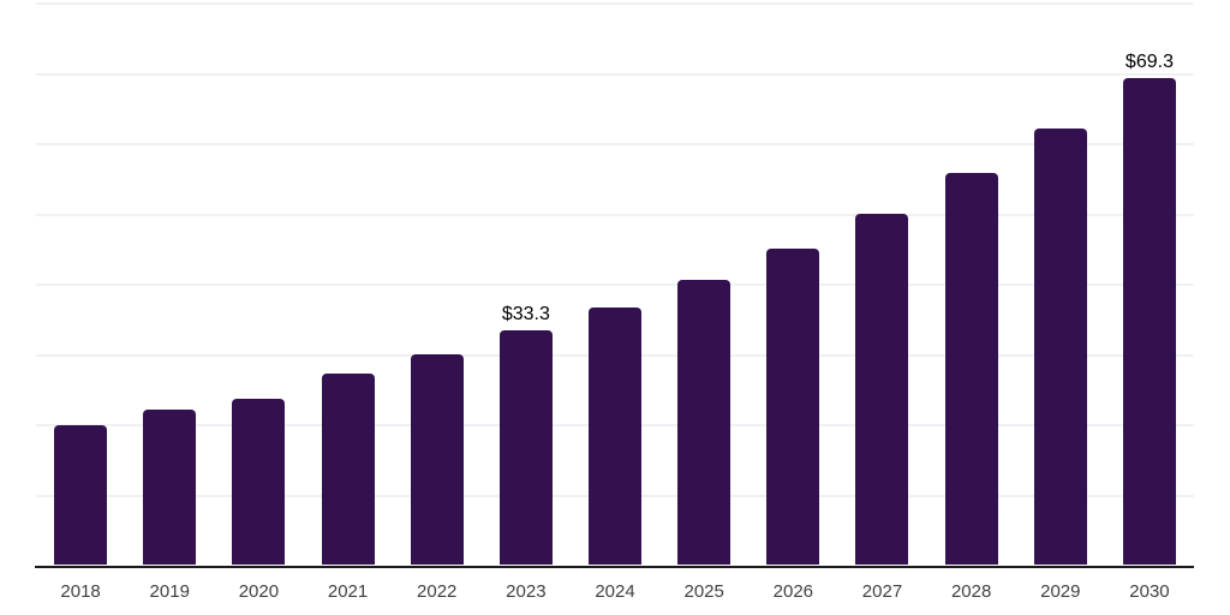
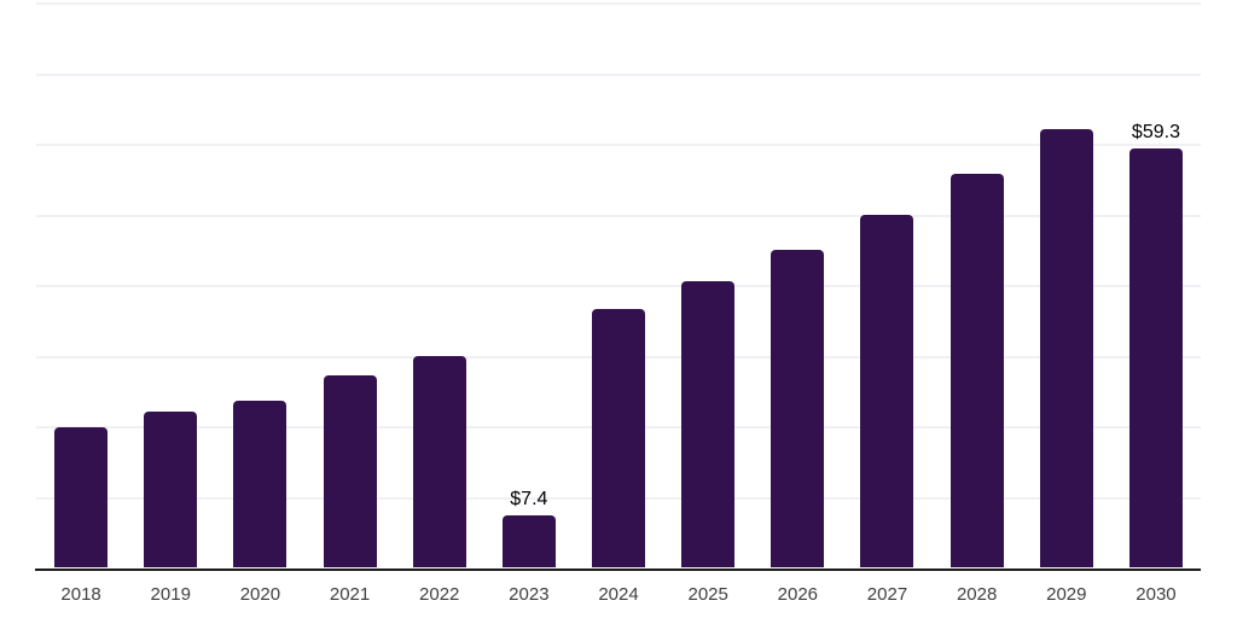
2023: $33.3 -> $7.4
2030: $69.3 -> $59.3
